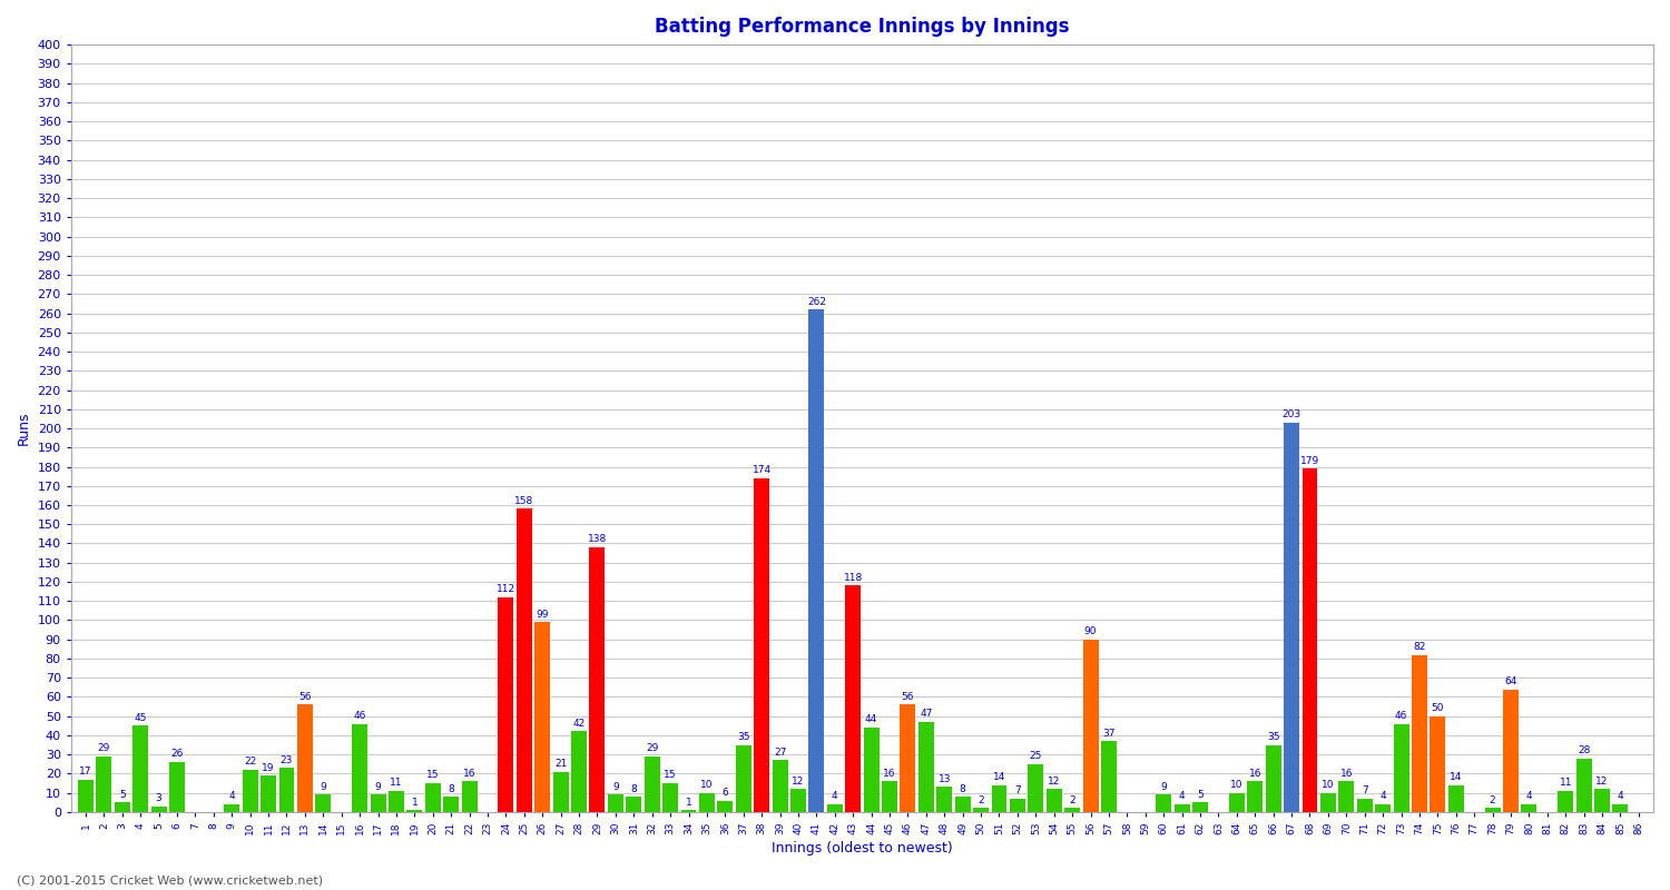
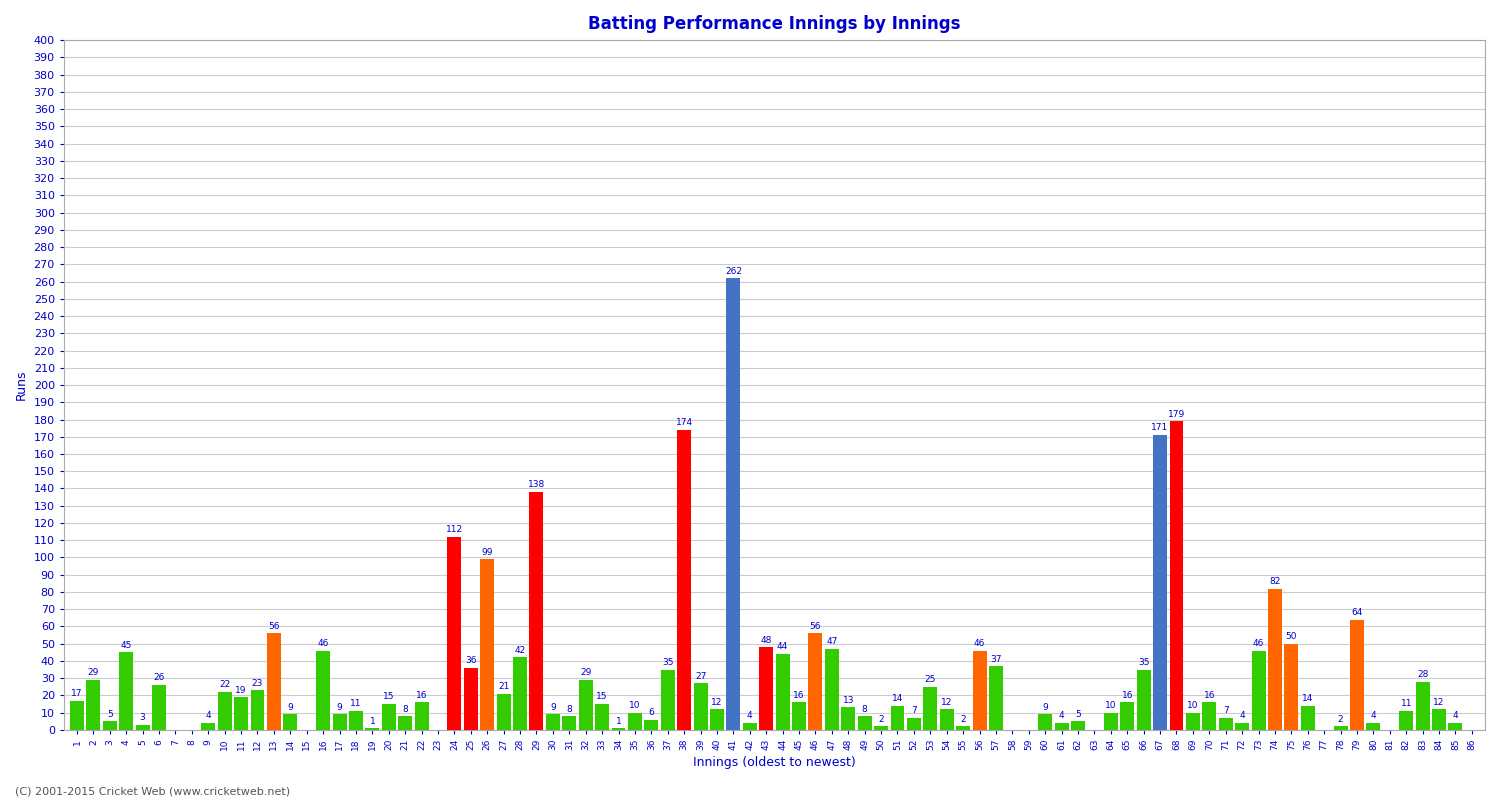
25: 158 -> 36
43: 118 -> 48
56: 90 -> 46
67: 203 -> 171
